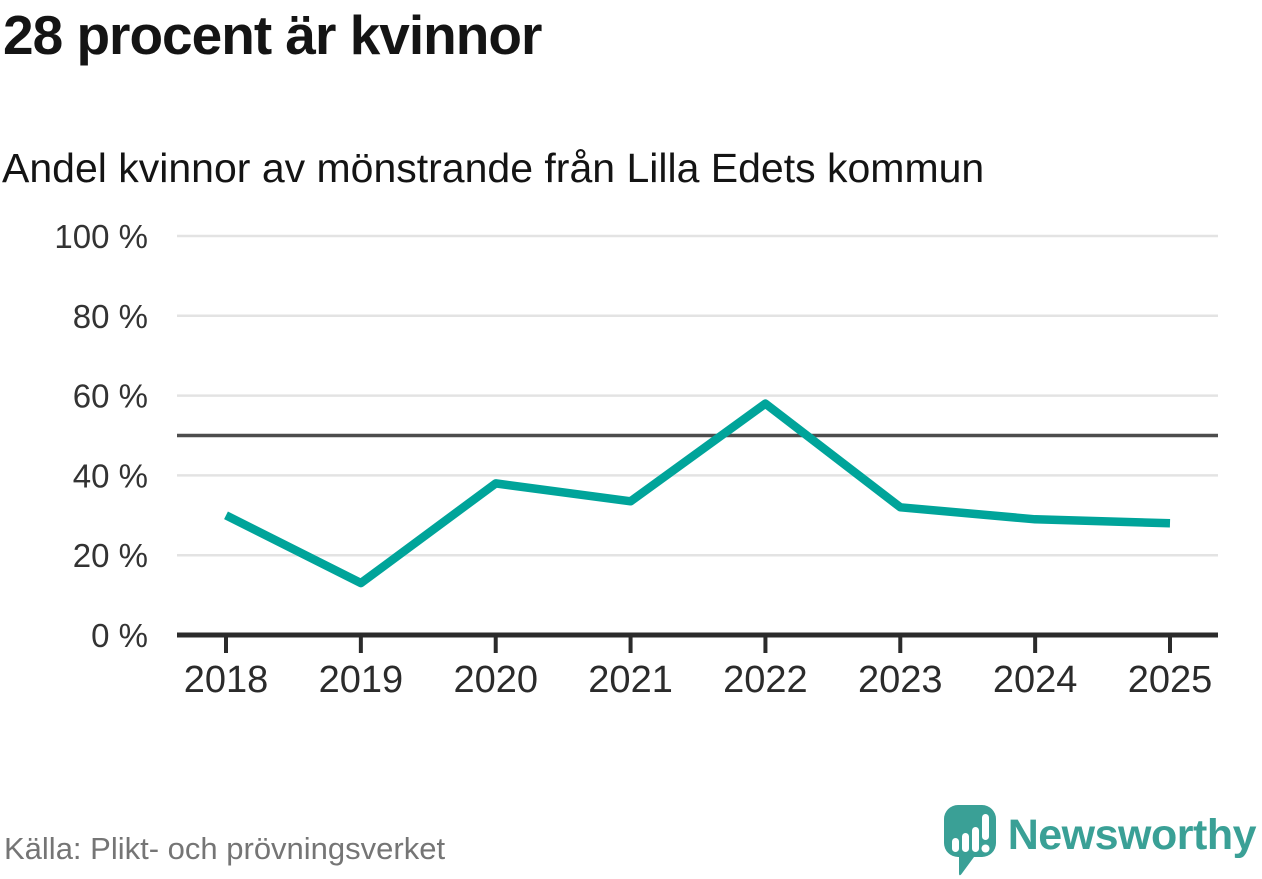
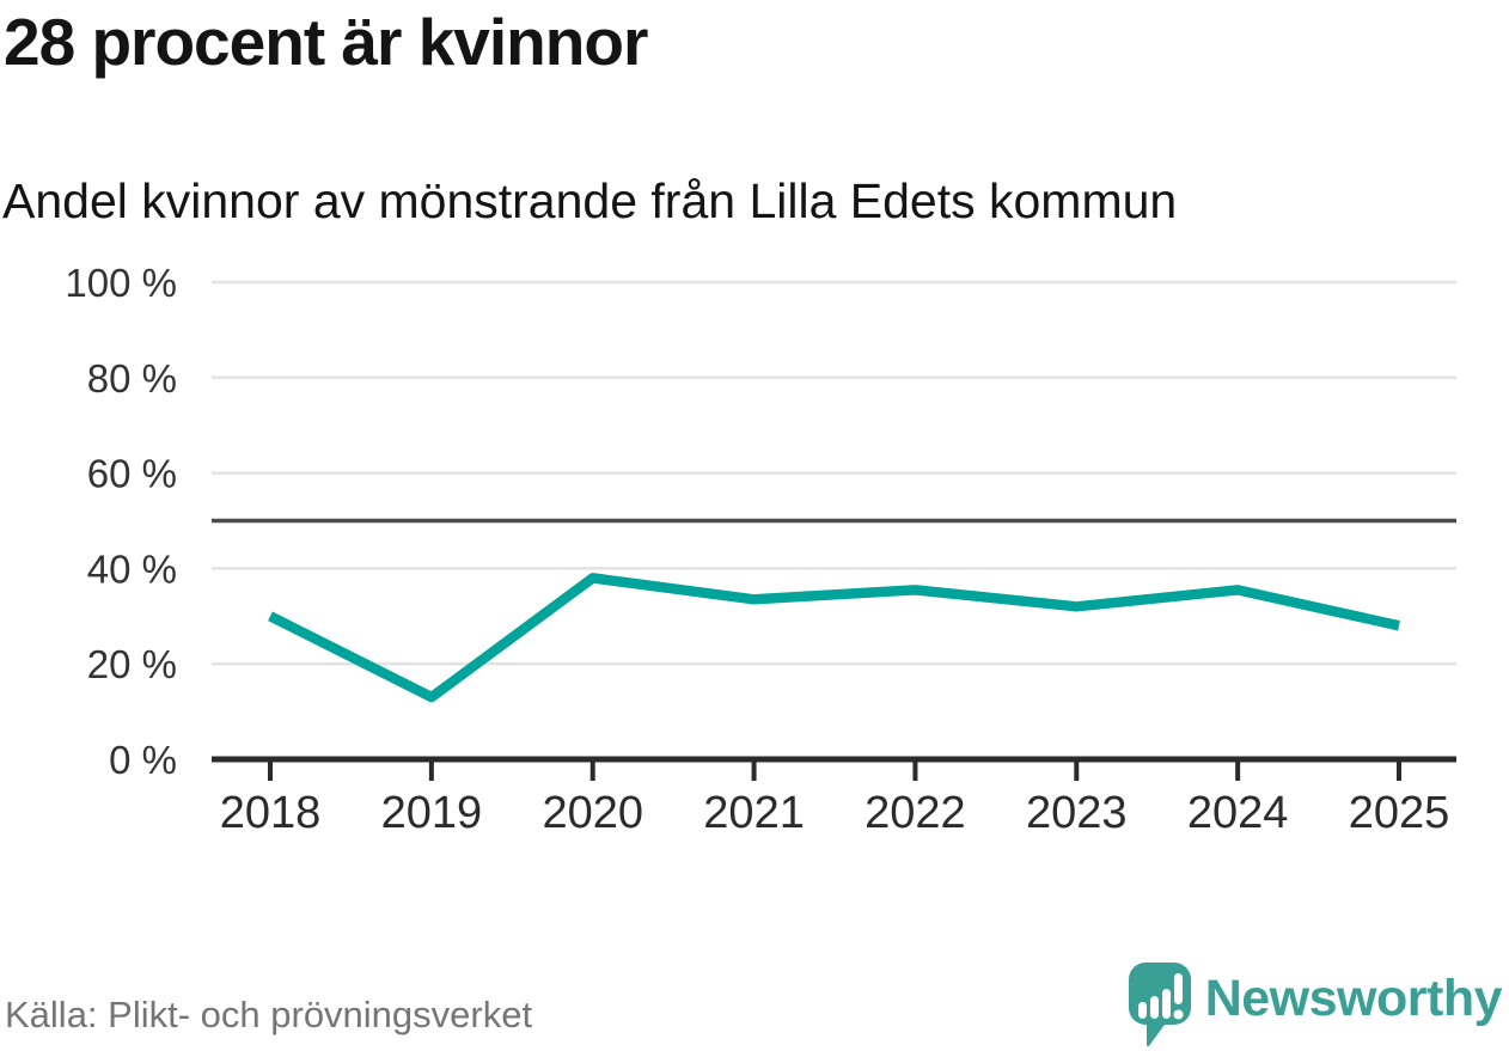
2022: 58% -> 36%
2024: 29% -> 36%
